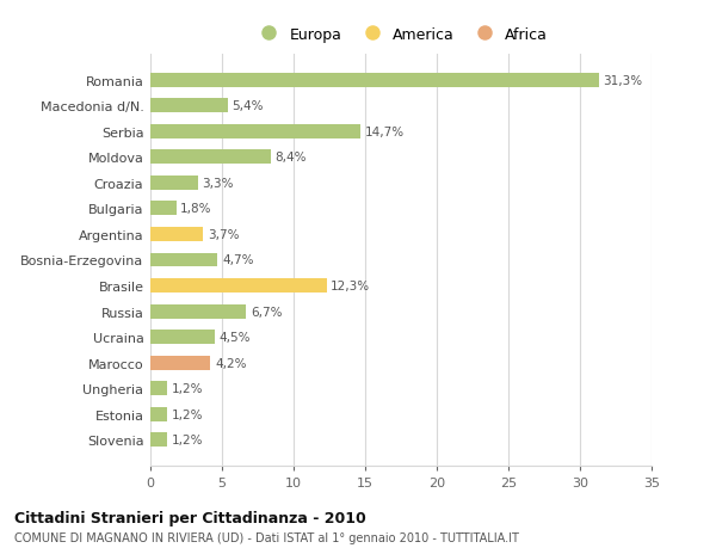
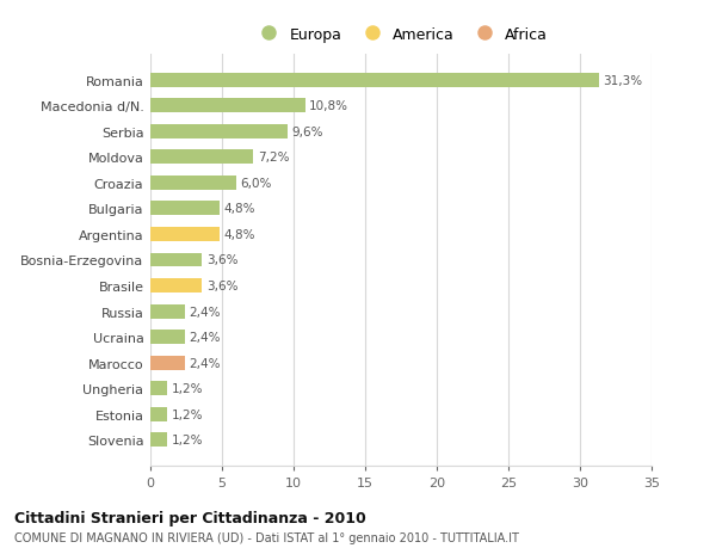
Macedonia d/N.: 5,4% -> 10,8%
Serbia: 14,7% -> 9,6%
Moldova: 8,4% -> 7,2%
Croazia: 3,3% -> 6,0%
Bulgaria: 1,8% -> 4,8%
Argentina: 3,7% -> 4,8%
Bosnia-Erzegovina: 4,7% -> 3,6%
Brasile: 12,3% -> 3,6%
Russia: 6,7% -> 2,4%
Ucraina: 4,5% -> 2,4%
Marocco: 4,2% -> 2,4%
